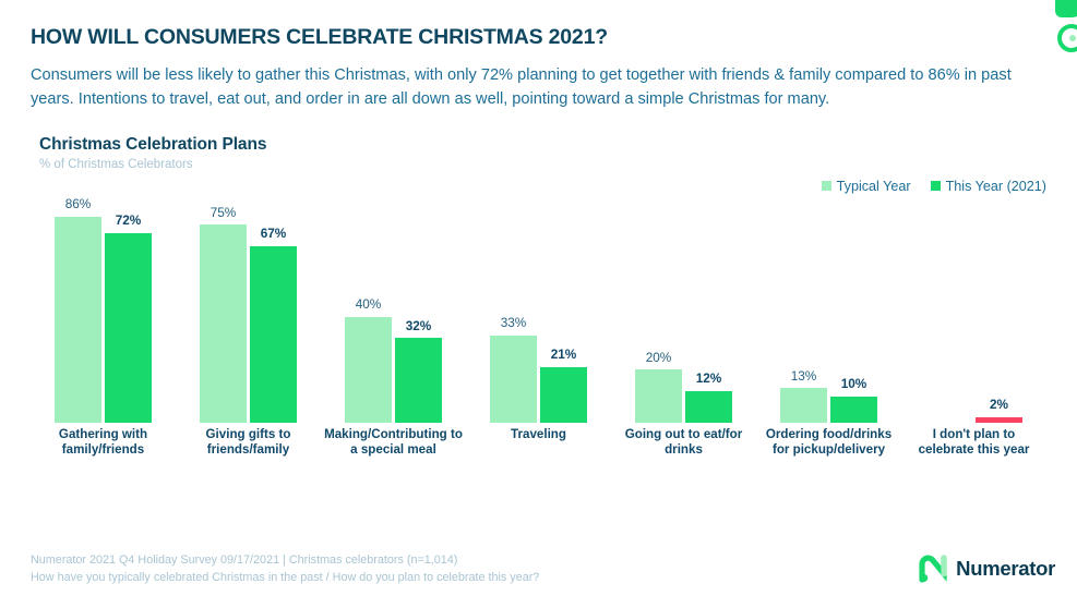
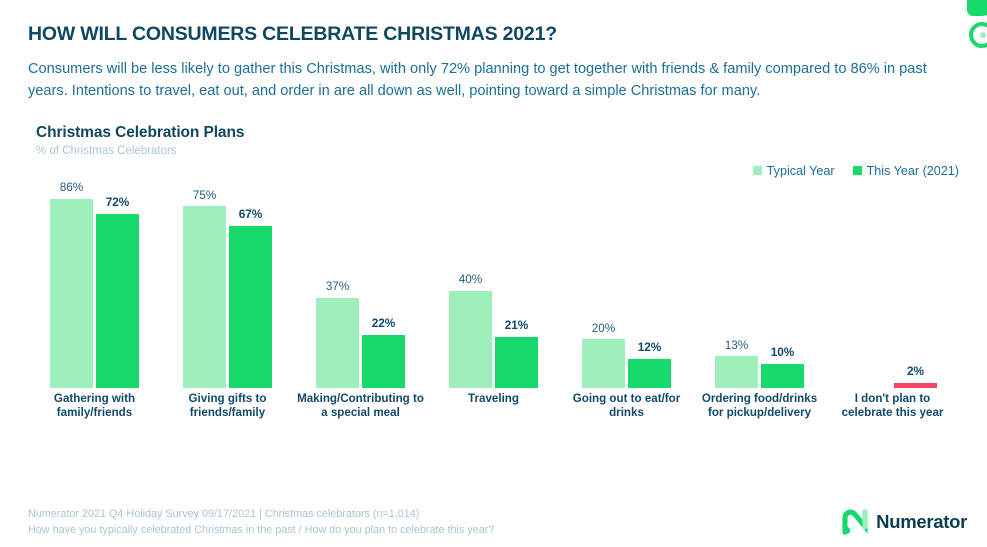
Typical Year/Making/Contributing to a special meal: 40% -> 37%
This Year (2021)/Making/Contributing to a special meal: 32% -> 22%
Typical Year/Traveling: 33% -> 40%
